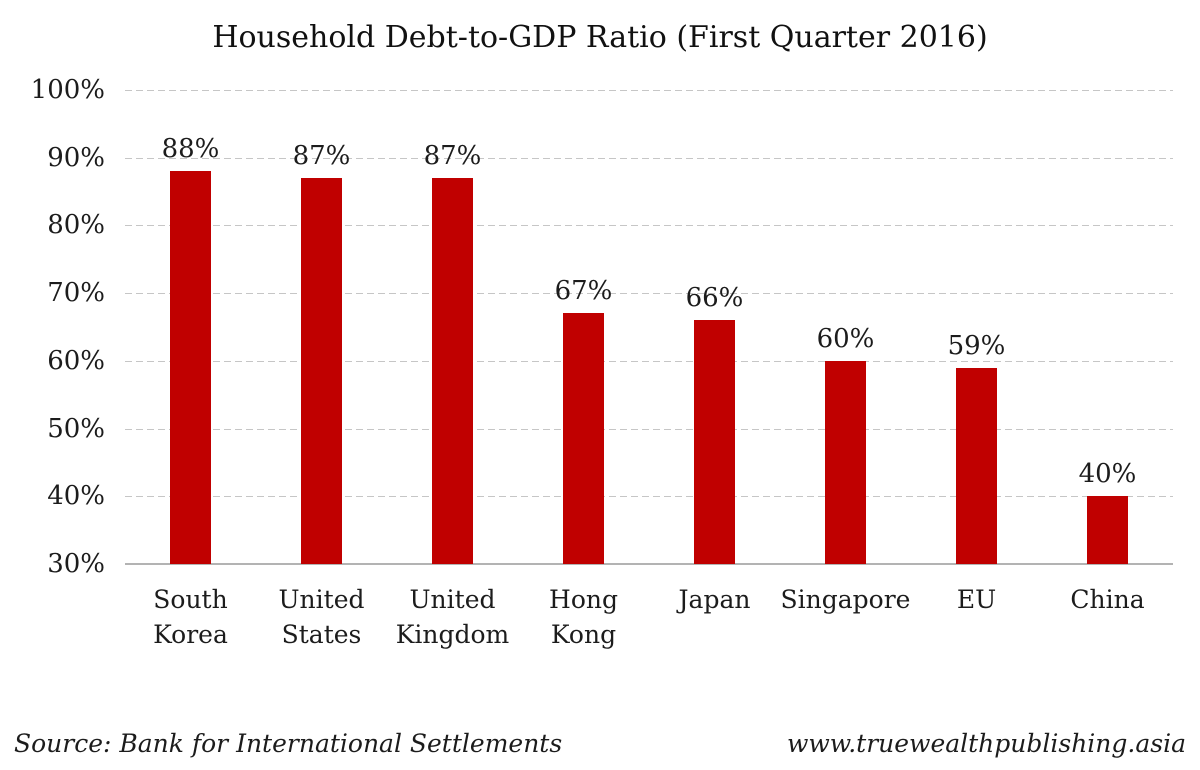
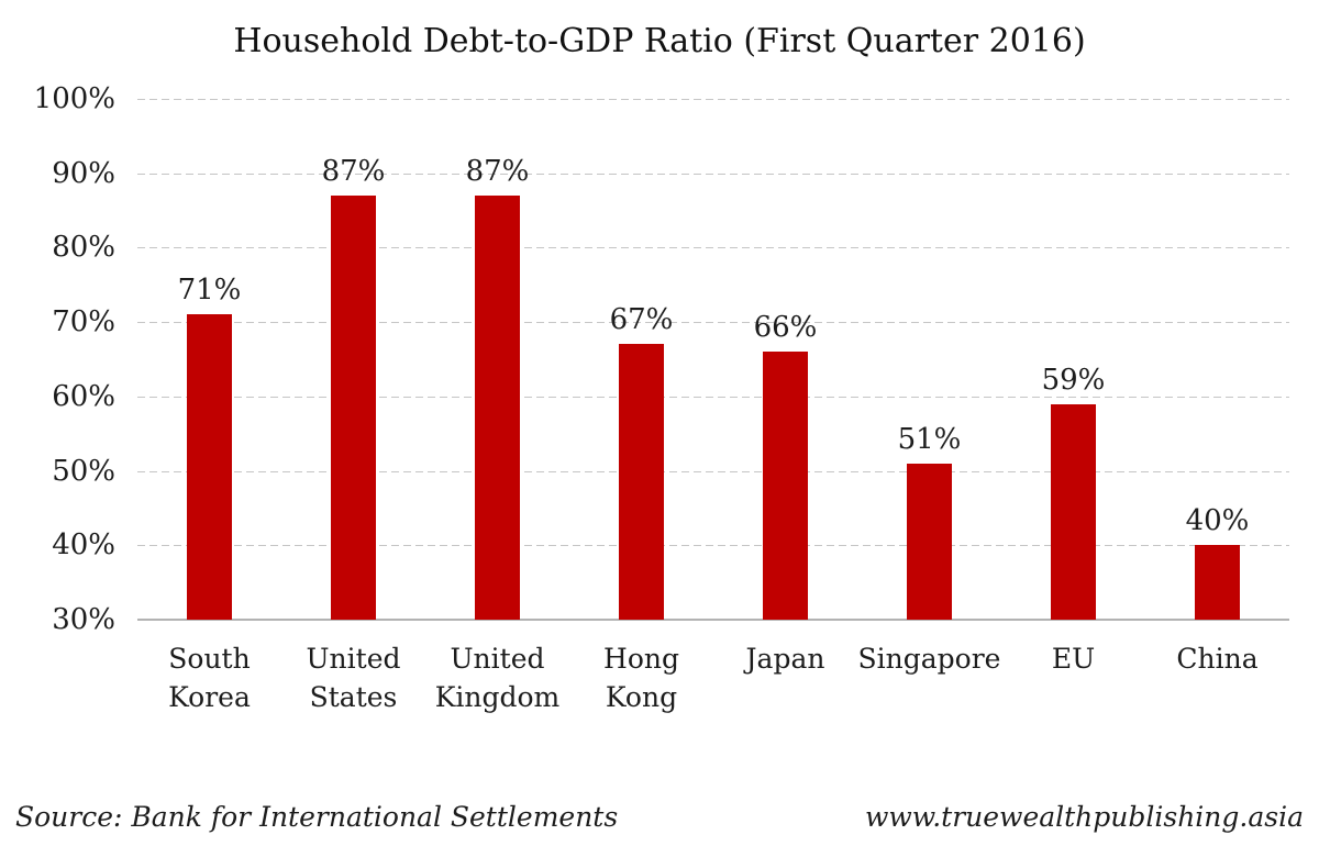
South Korea: 88% -> 71%
Singapore: 60% -> 51%
